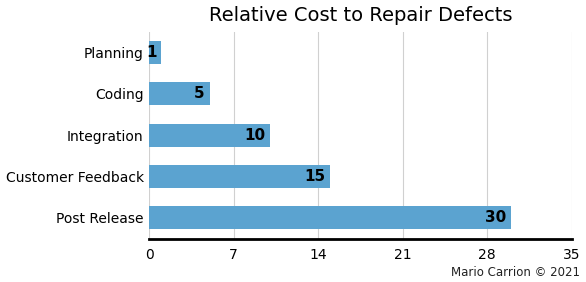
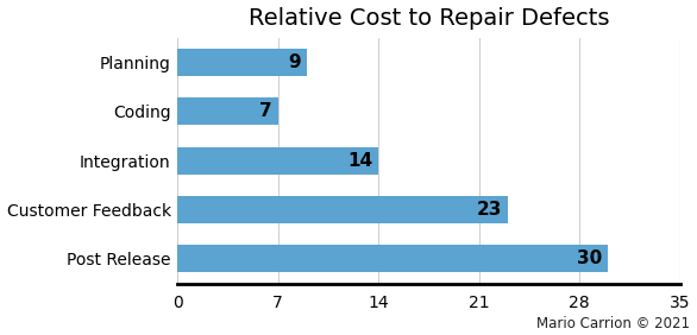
Planning: 1 -> 9
Coding: 5 -> 7
Integration: 10 -> 14
Customer Feedback: 15 -> 23
